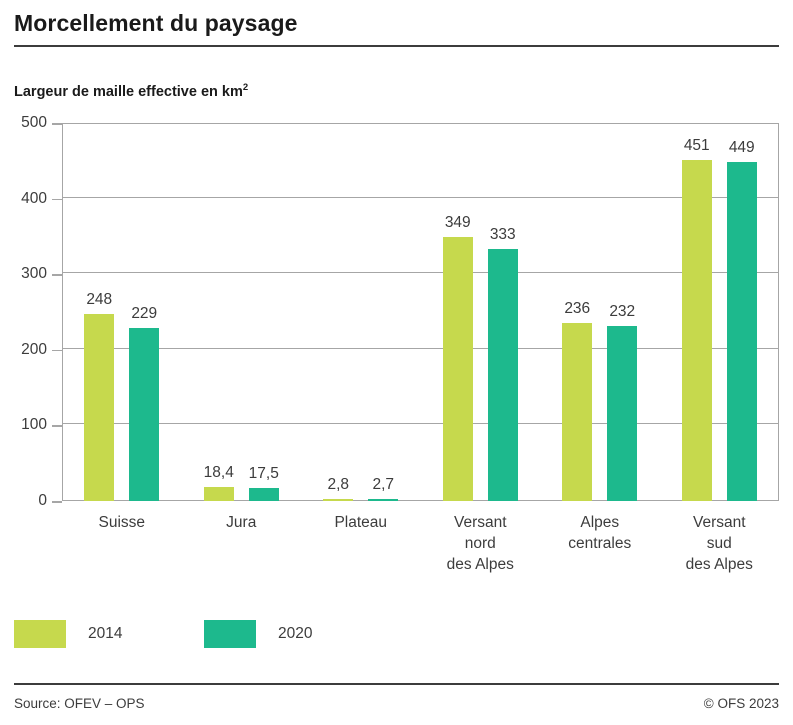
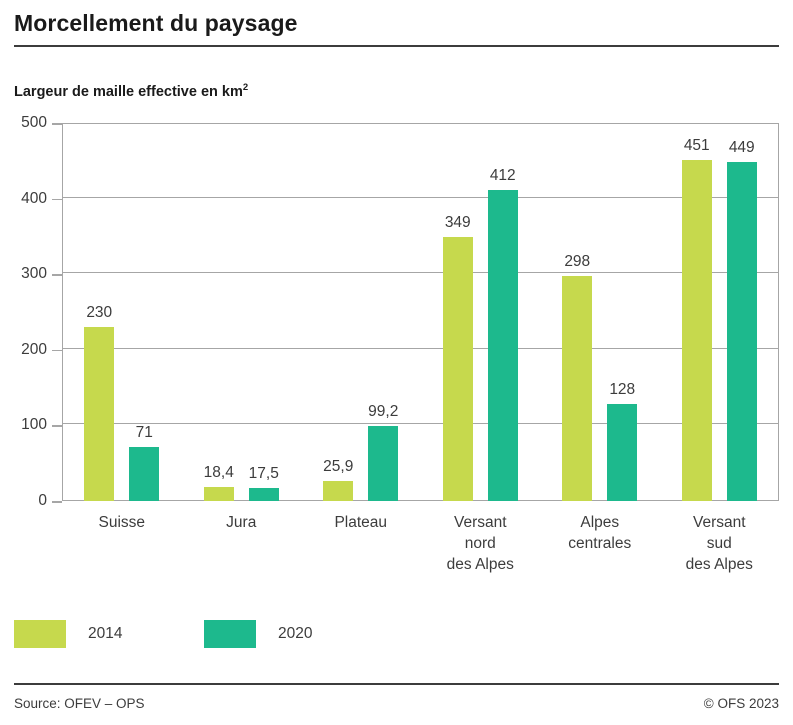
2014/Suisse: 248 -> 230
2020/Suisse: 229 -> 71
2014/Plateau: 2,8 -> 25,9
2020/Plateau: 2,7 -> 99,2
2020/Versant nord des Alpes: 333 -> 412
2014/Alpes centrales: 236 -> 298
2020/Alpes centrales: 232 -> 128
